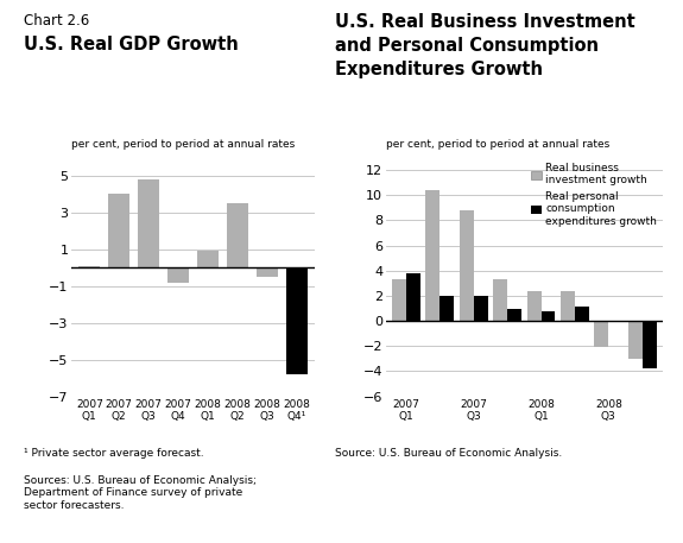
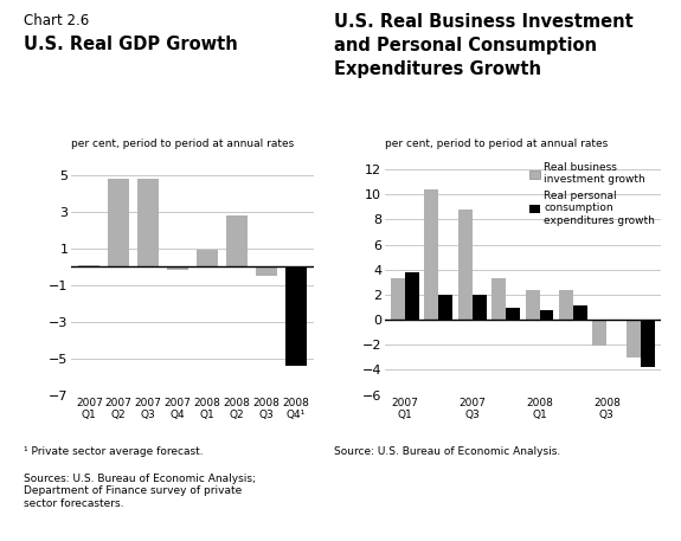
2007 Q2: 4.0 -> 4.8
2007 Q4: -0.8 -> -0.2
2008 Q2: 3.5 -> 2.8
2008 Q4¹: -5.8 -> -5.4
